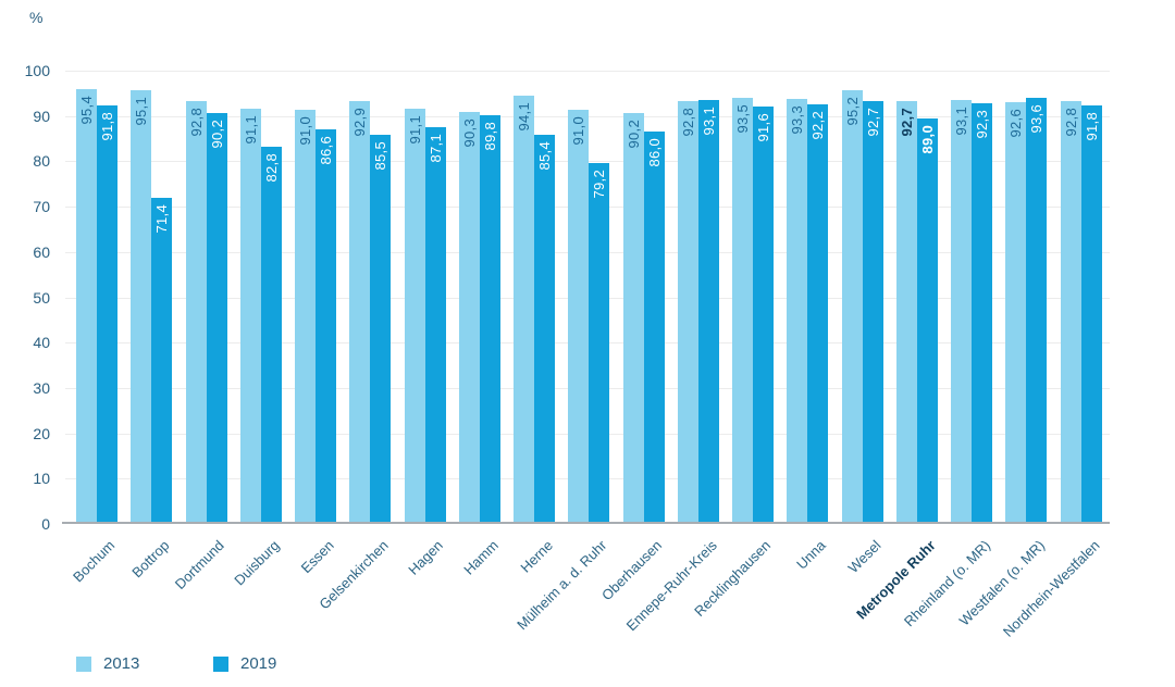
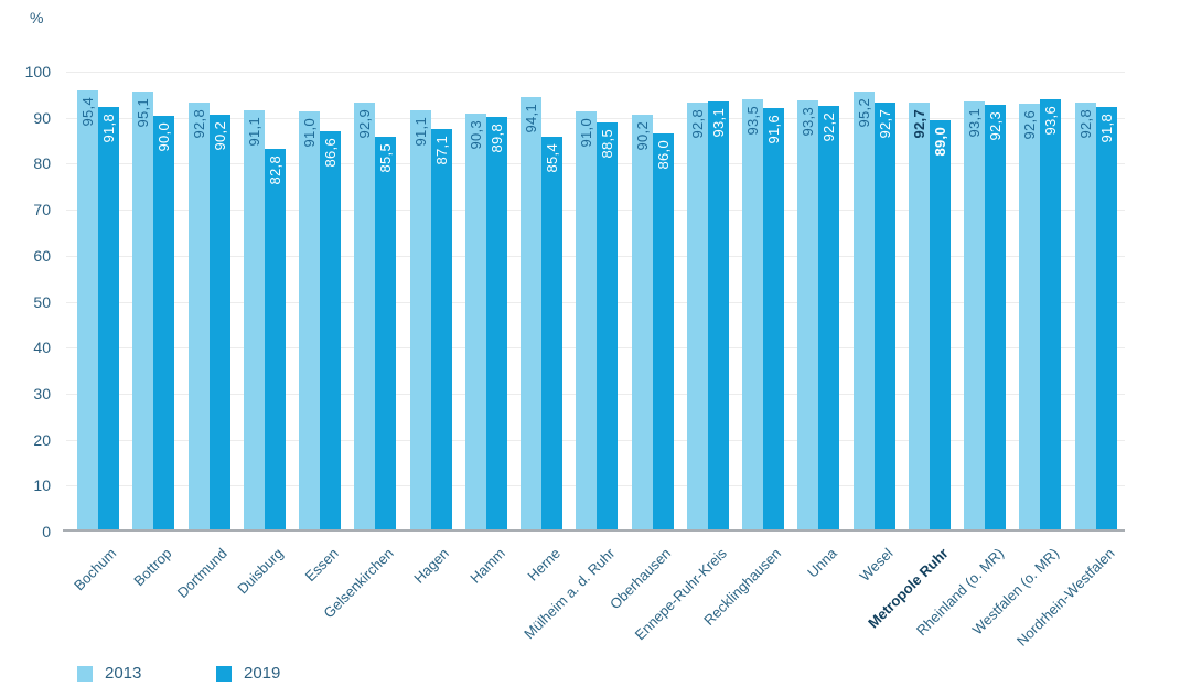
2019/Bottrop: 71,4 -> 90,0
2019/Mülheim a. d. Ruhr: 79,2 -> 88,5
